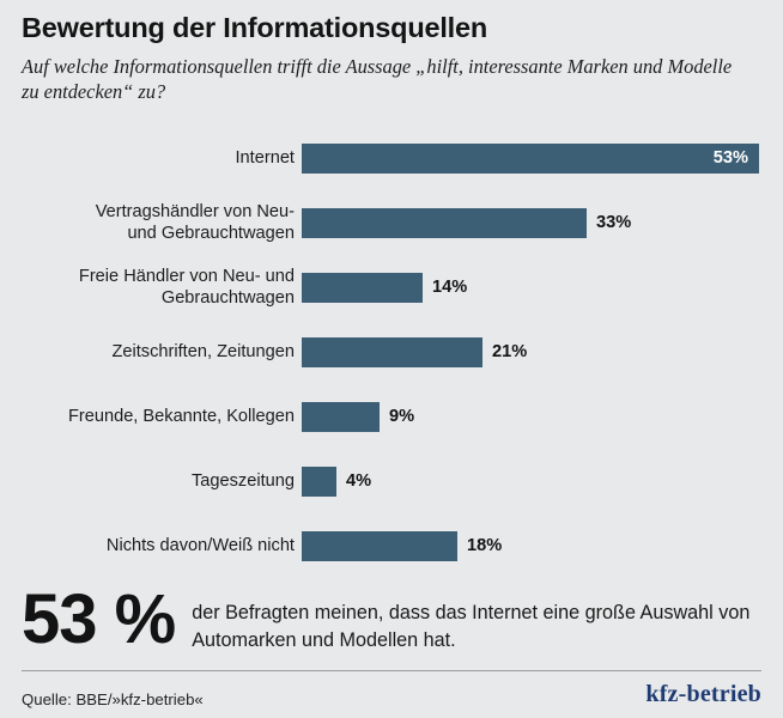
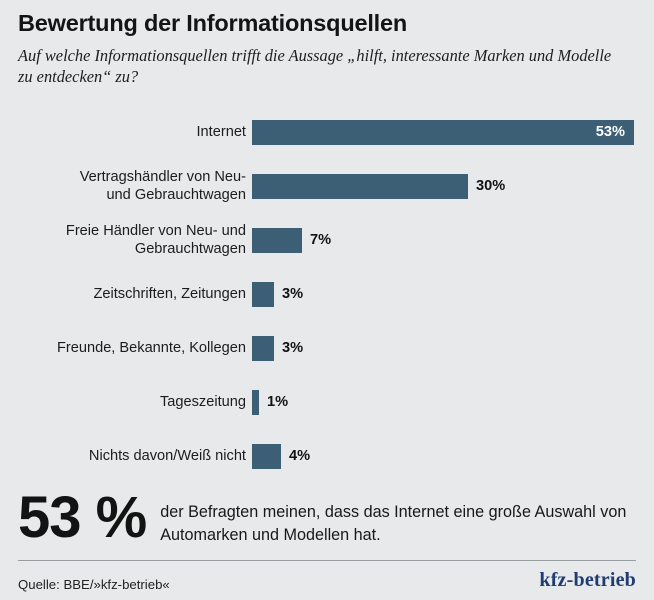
Vertragshändler von Neu- und Gebrauchtwagen: 33% -> 30%
Freie Händler von Neu- und Gebrauchtwagen: 14% -> 7%
Zeitschriften, Zeitungen: 21% -> 3%
Freunde, Bekannte, Kollegen: 9% -> 3%
Tageszeitung: 4% -> 1%
Nichts davon/Weiß nicht: 18% -> 4%
